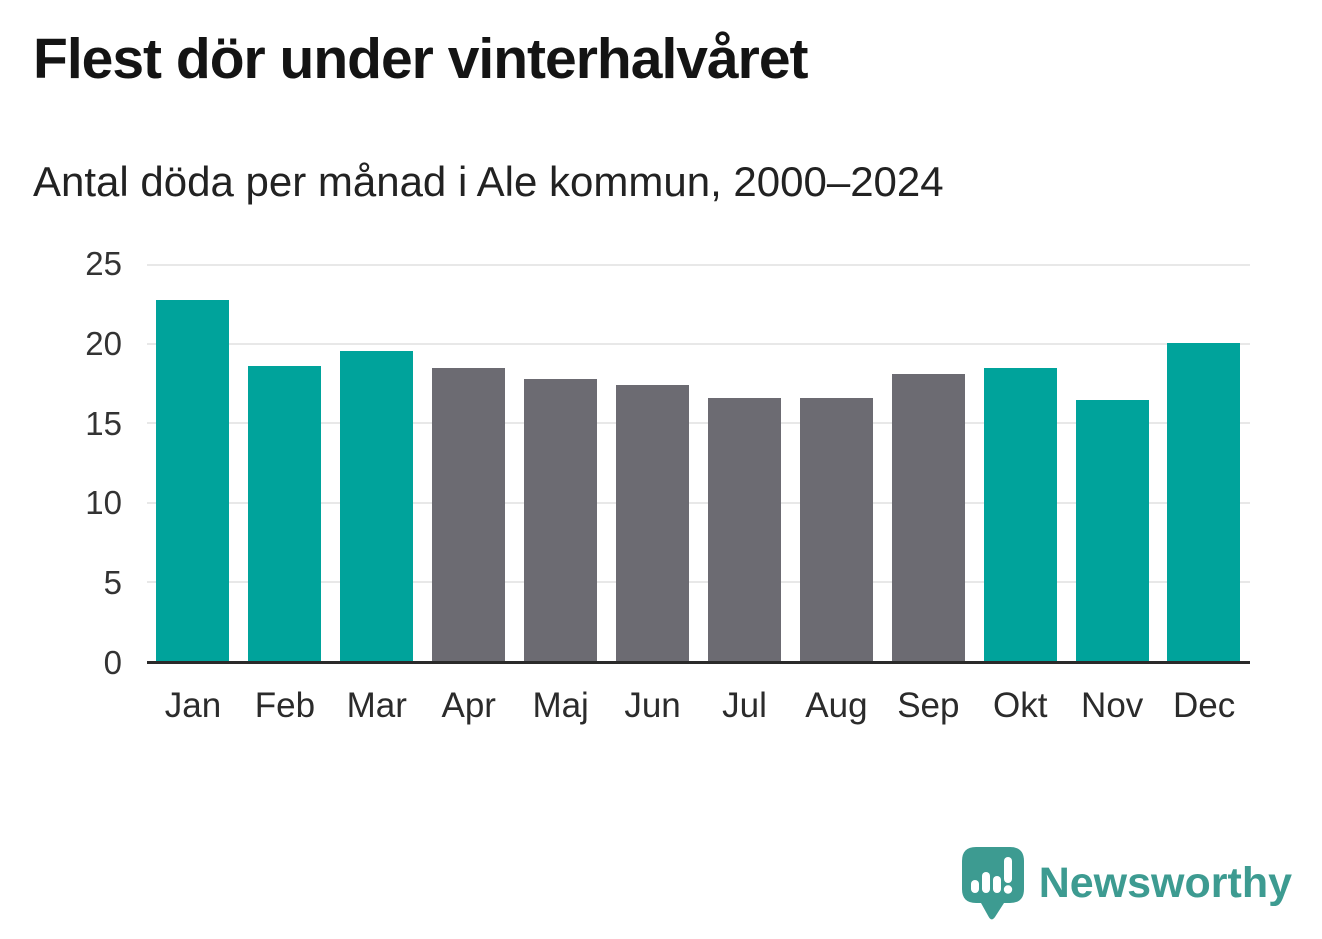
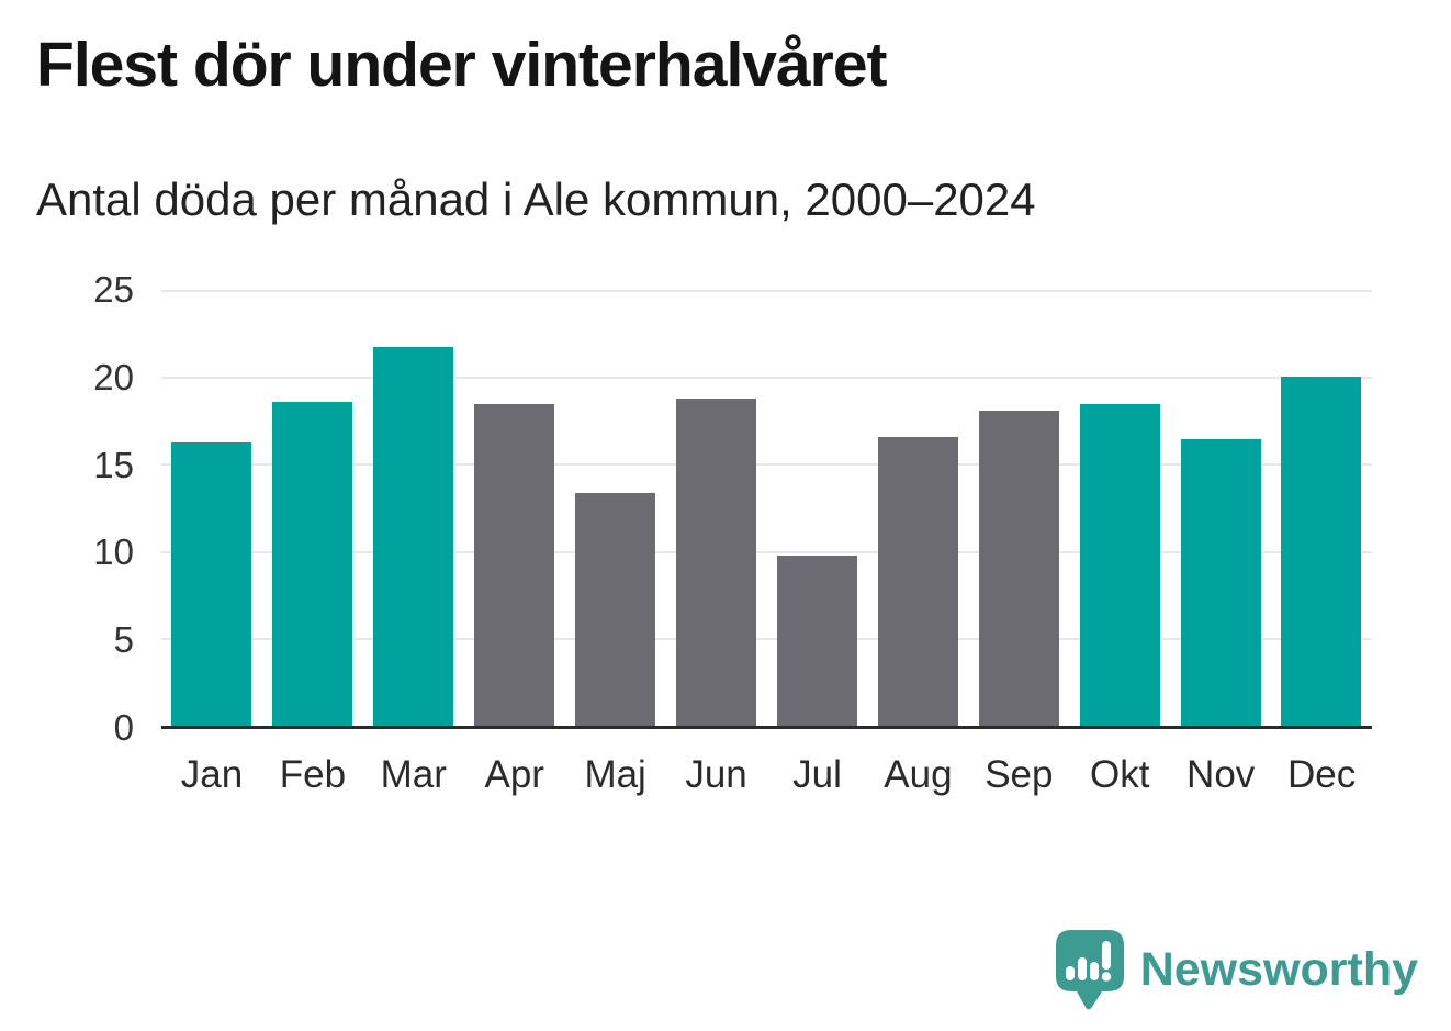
Jan: 22.8 -> 16.3
Mar: 19.6 -> 21.8
Maj: 17.8 -> 13.4
Jun: 17.4 -> 18.8
Jul: 16.6 -> 9.8
